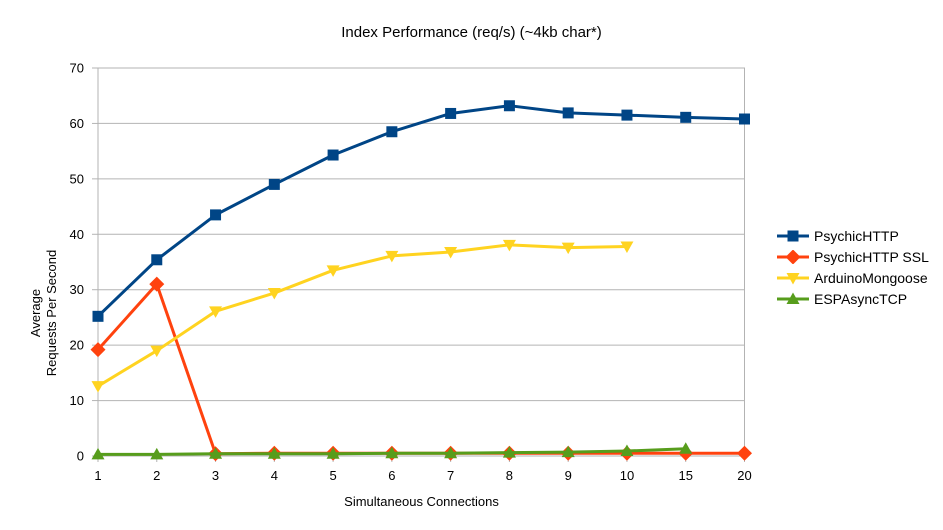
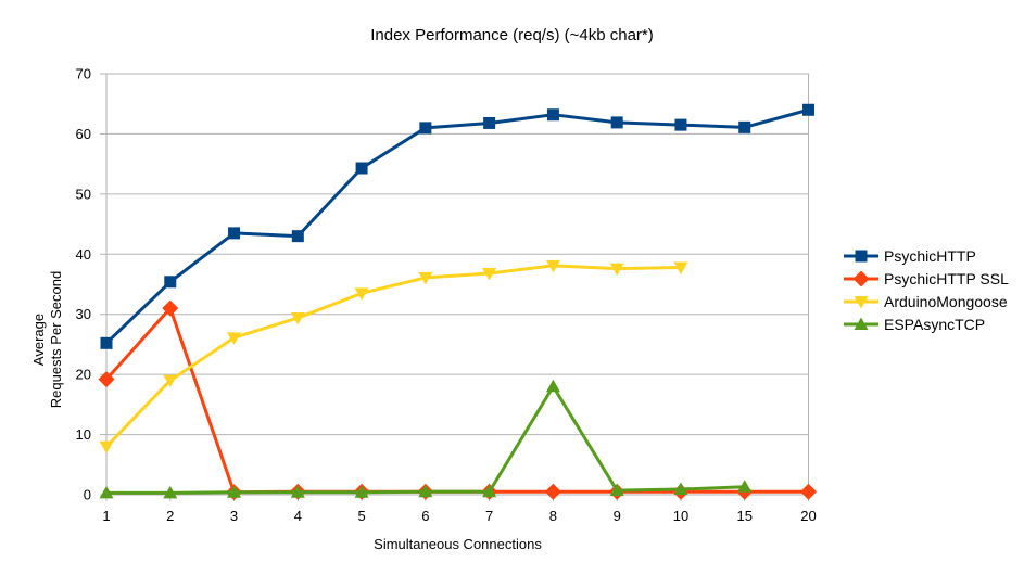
ArduinoMongoose/1: 13 -> 8
PsychicHTTP/4: 49 -> 43
PsychicHTTP/6: 58 -> 61
ESPAsyncTCP/8: 1 -> 18
PsychicHTTP/20: 61 -> 64
